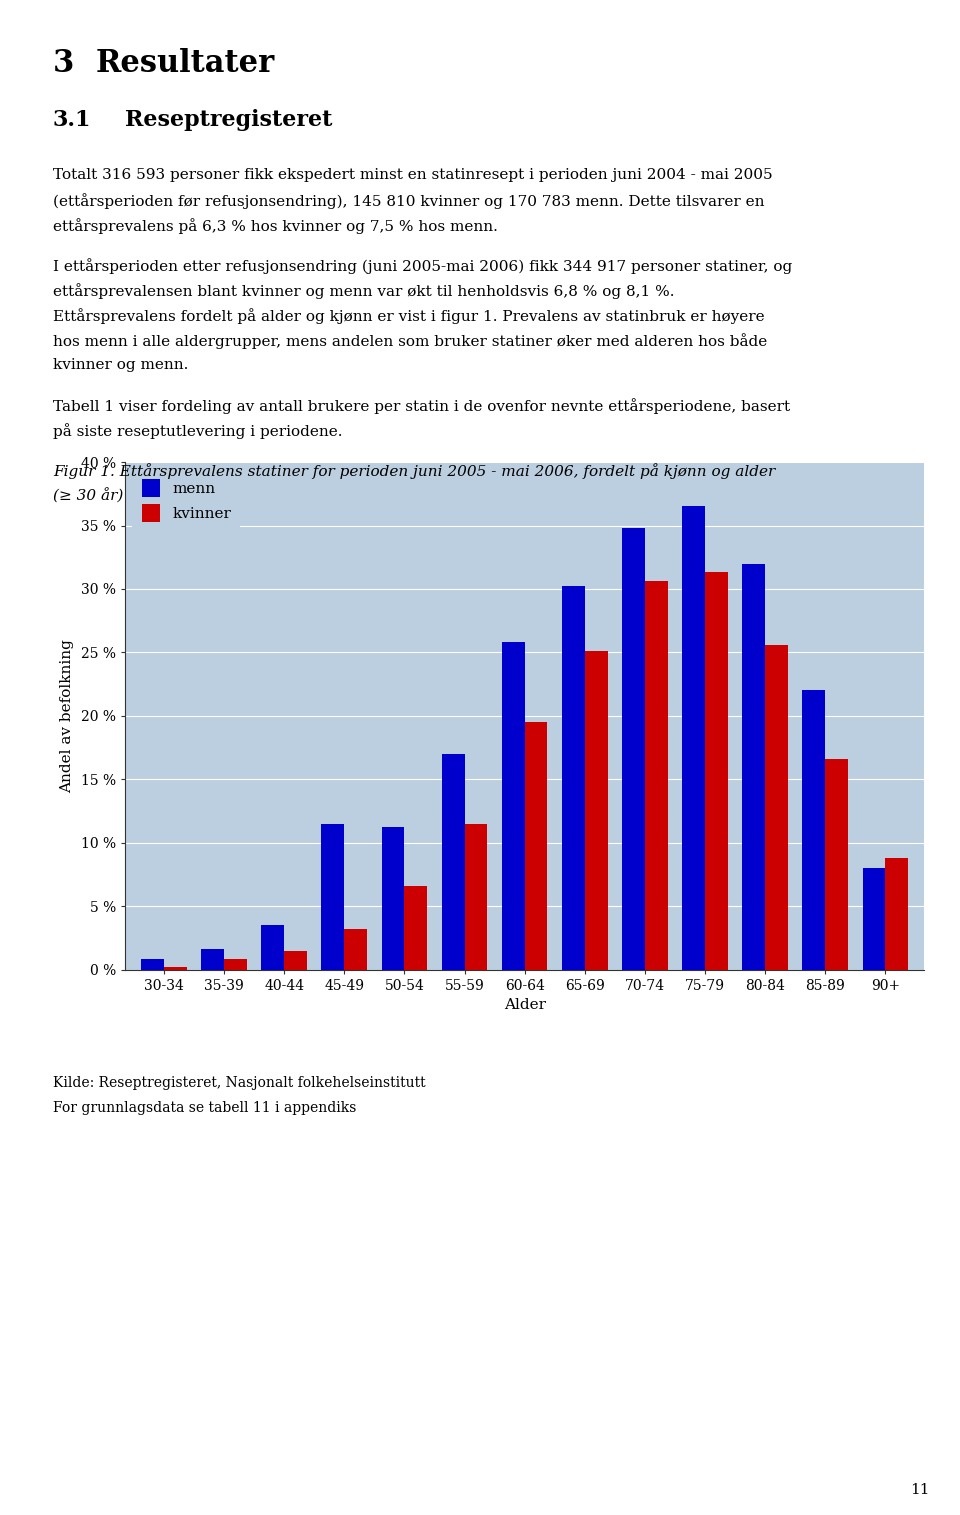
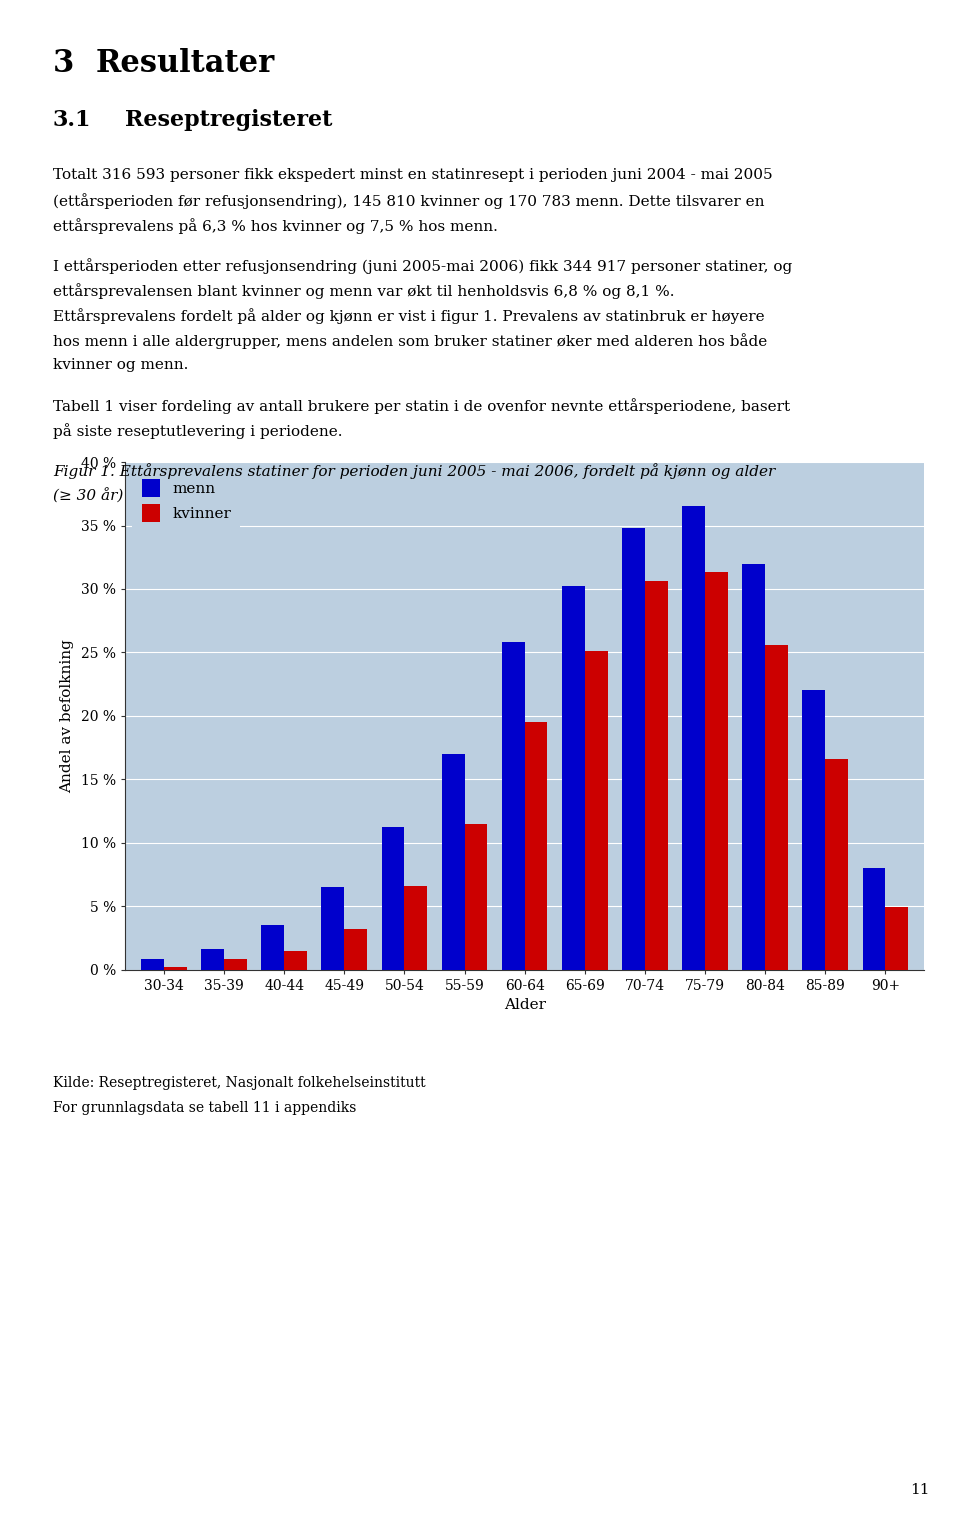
menn/45-49: 11.5 % -> 6.5 %
kvinner/90+: 8.8 % -> 4.9 %
